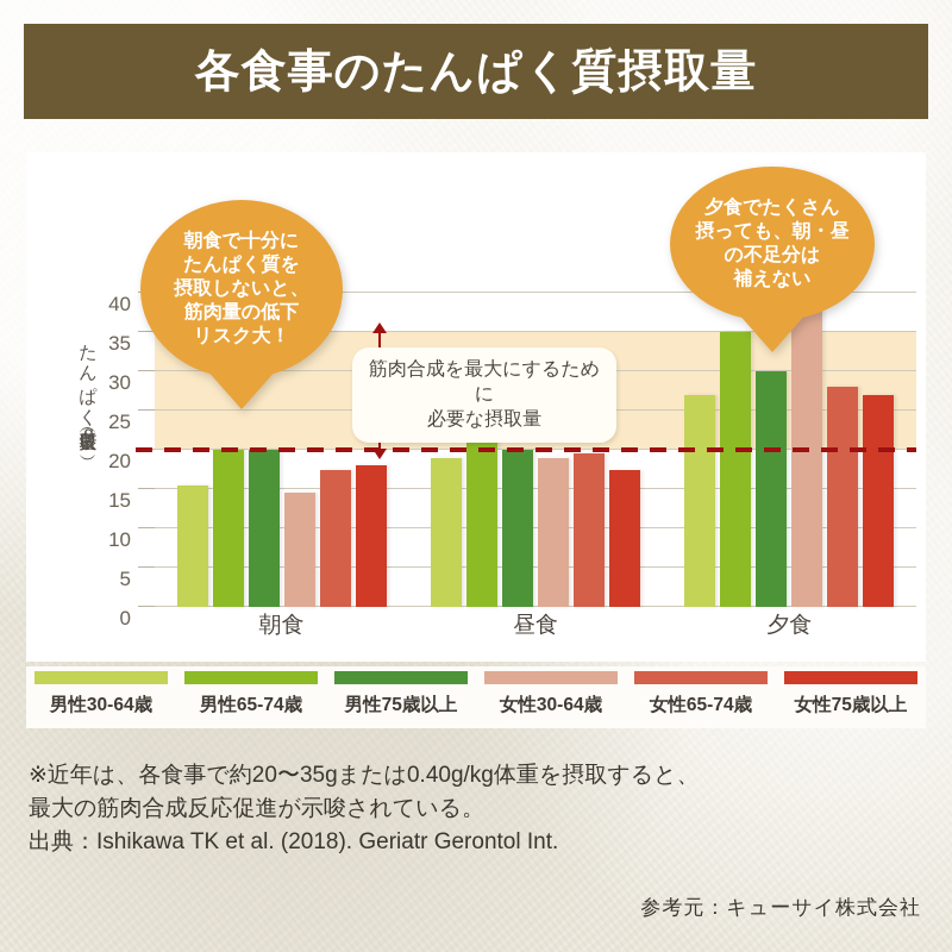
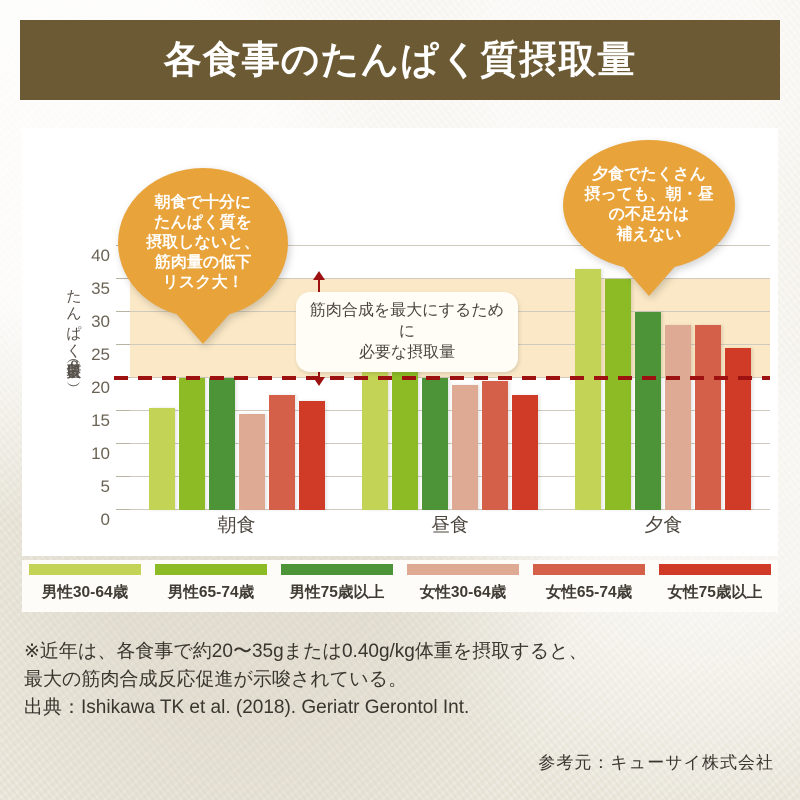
女性75歳以上/朝食: 18 -> 16
男性30-64歳/昼食: 19 -> 23
男性30-64歳/夕食: 27 -> 36
女性30-64歳/夕食: 38 -> 28
女性75歳以上/夕食: 27 -> 24
